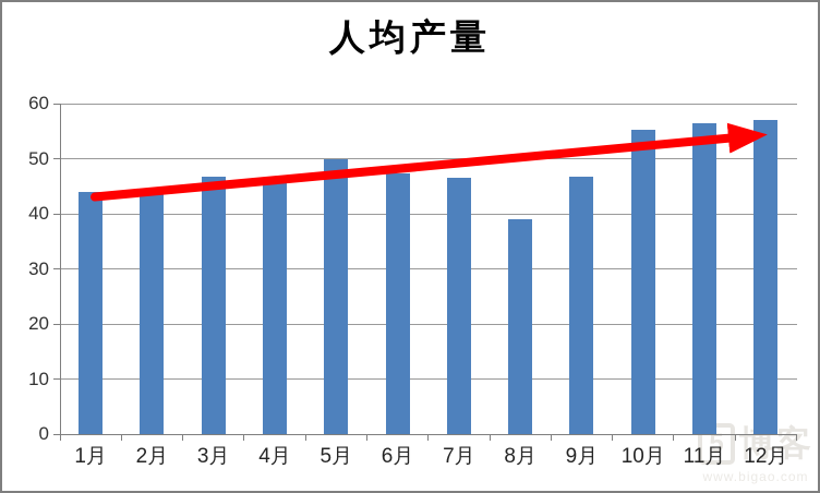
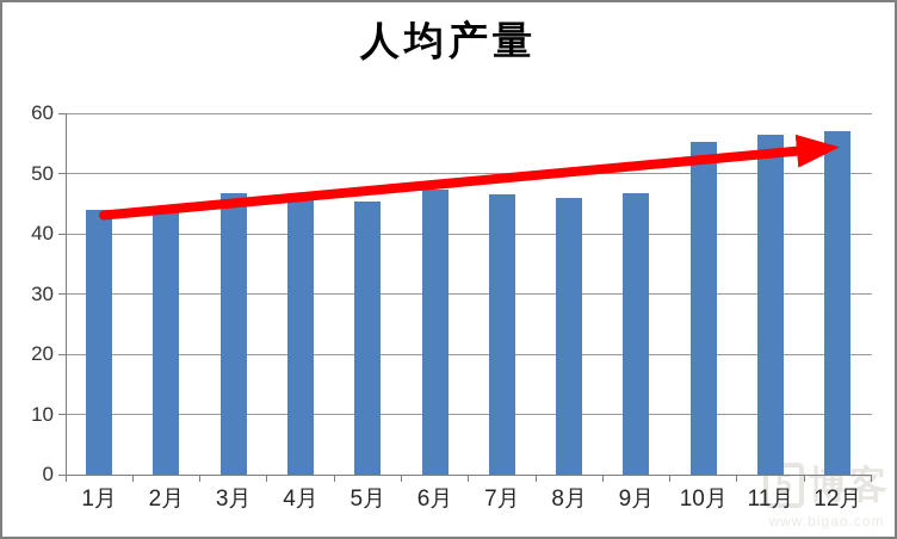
5月: 50 -> 45
8月: 39 -> 46
